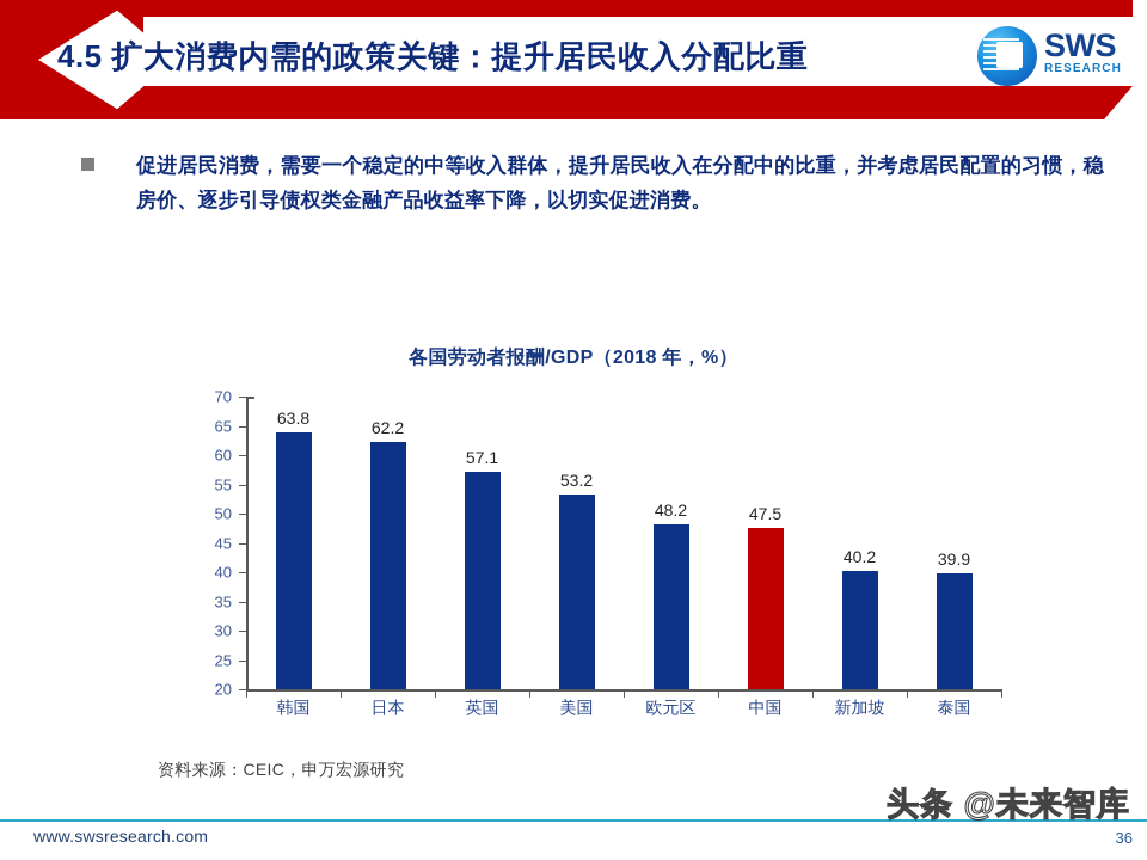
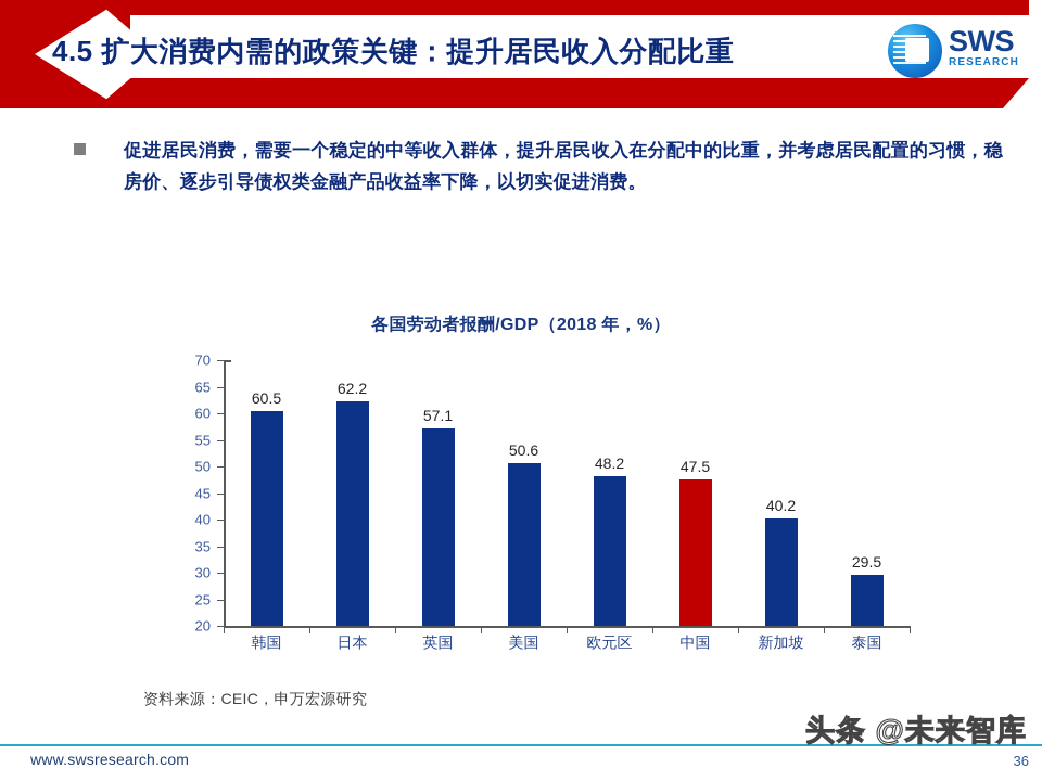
韩国: 63.8 -> 60.5
美国: 53.2 -> 50.6
泰国: 39.9 -> 29.5
